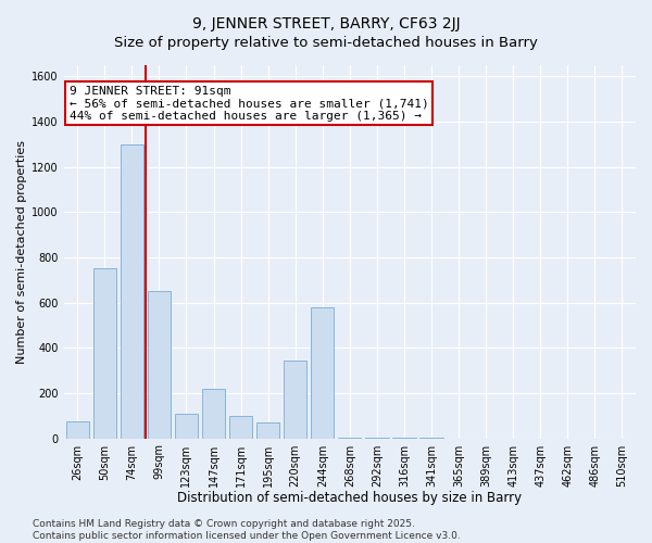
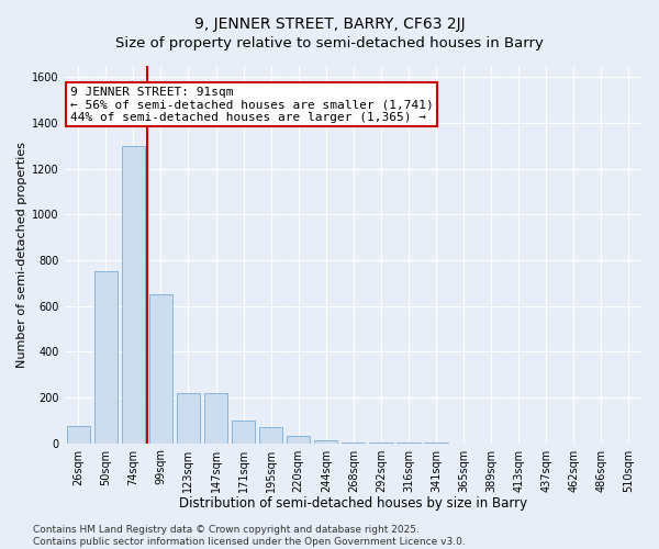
123sqm: 110 -> 220
220sqm: 345 -> 30
244sqm: 580 -> 12
